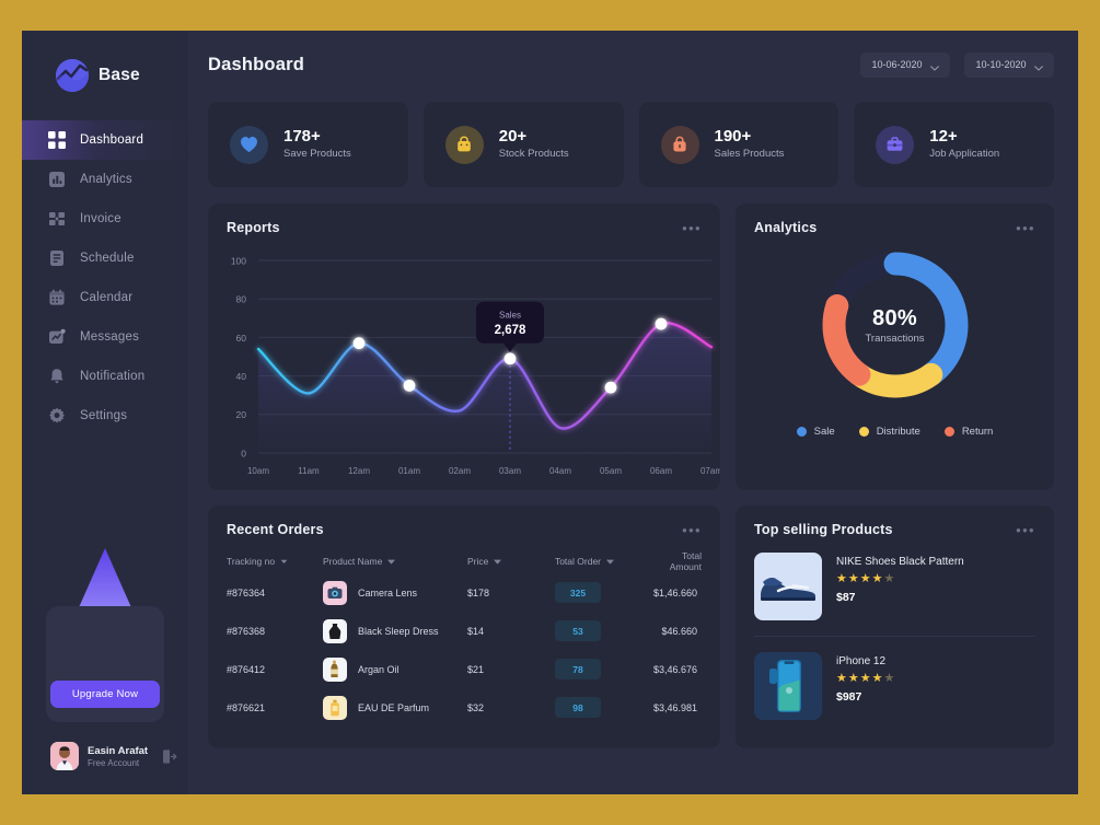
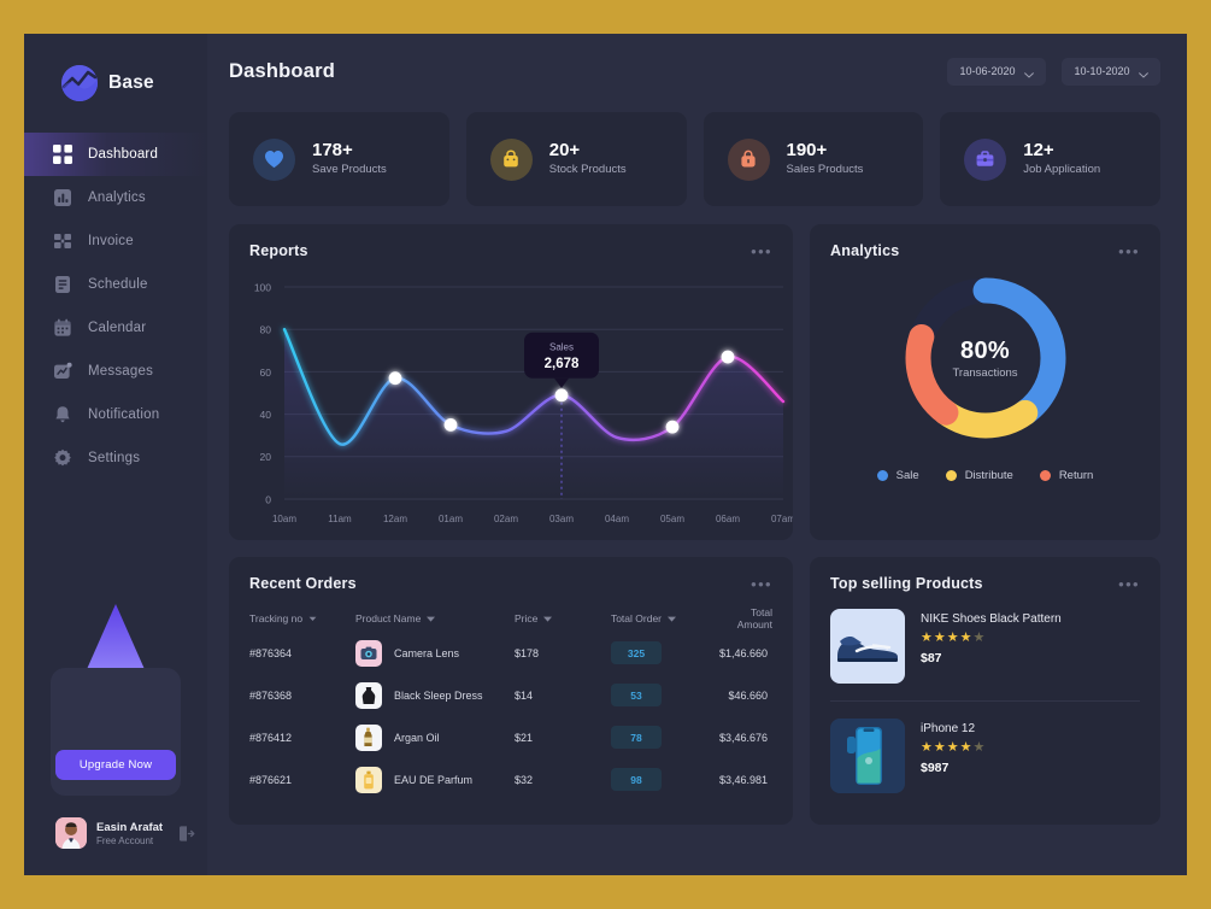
10am: 54 -> 80
11am: 31 -> 26
02am: 22 -> 32
04am: 13 -> 29
07am: 55 -> 46
